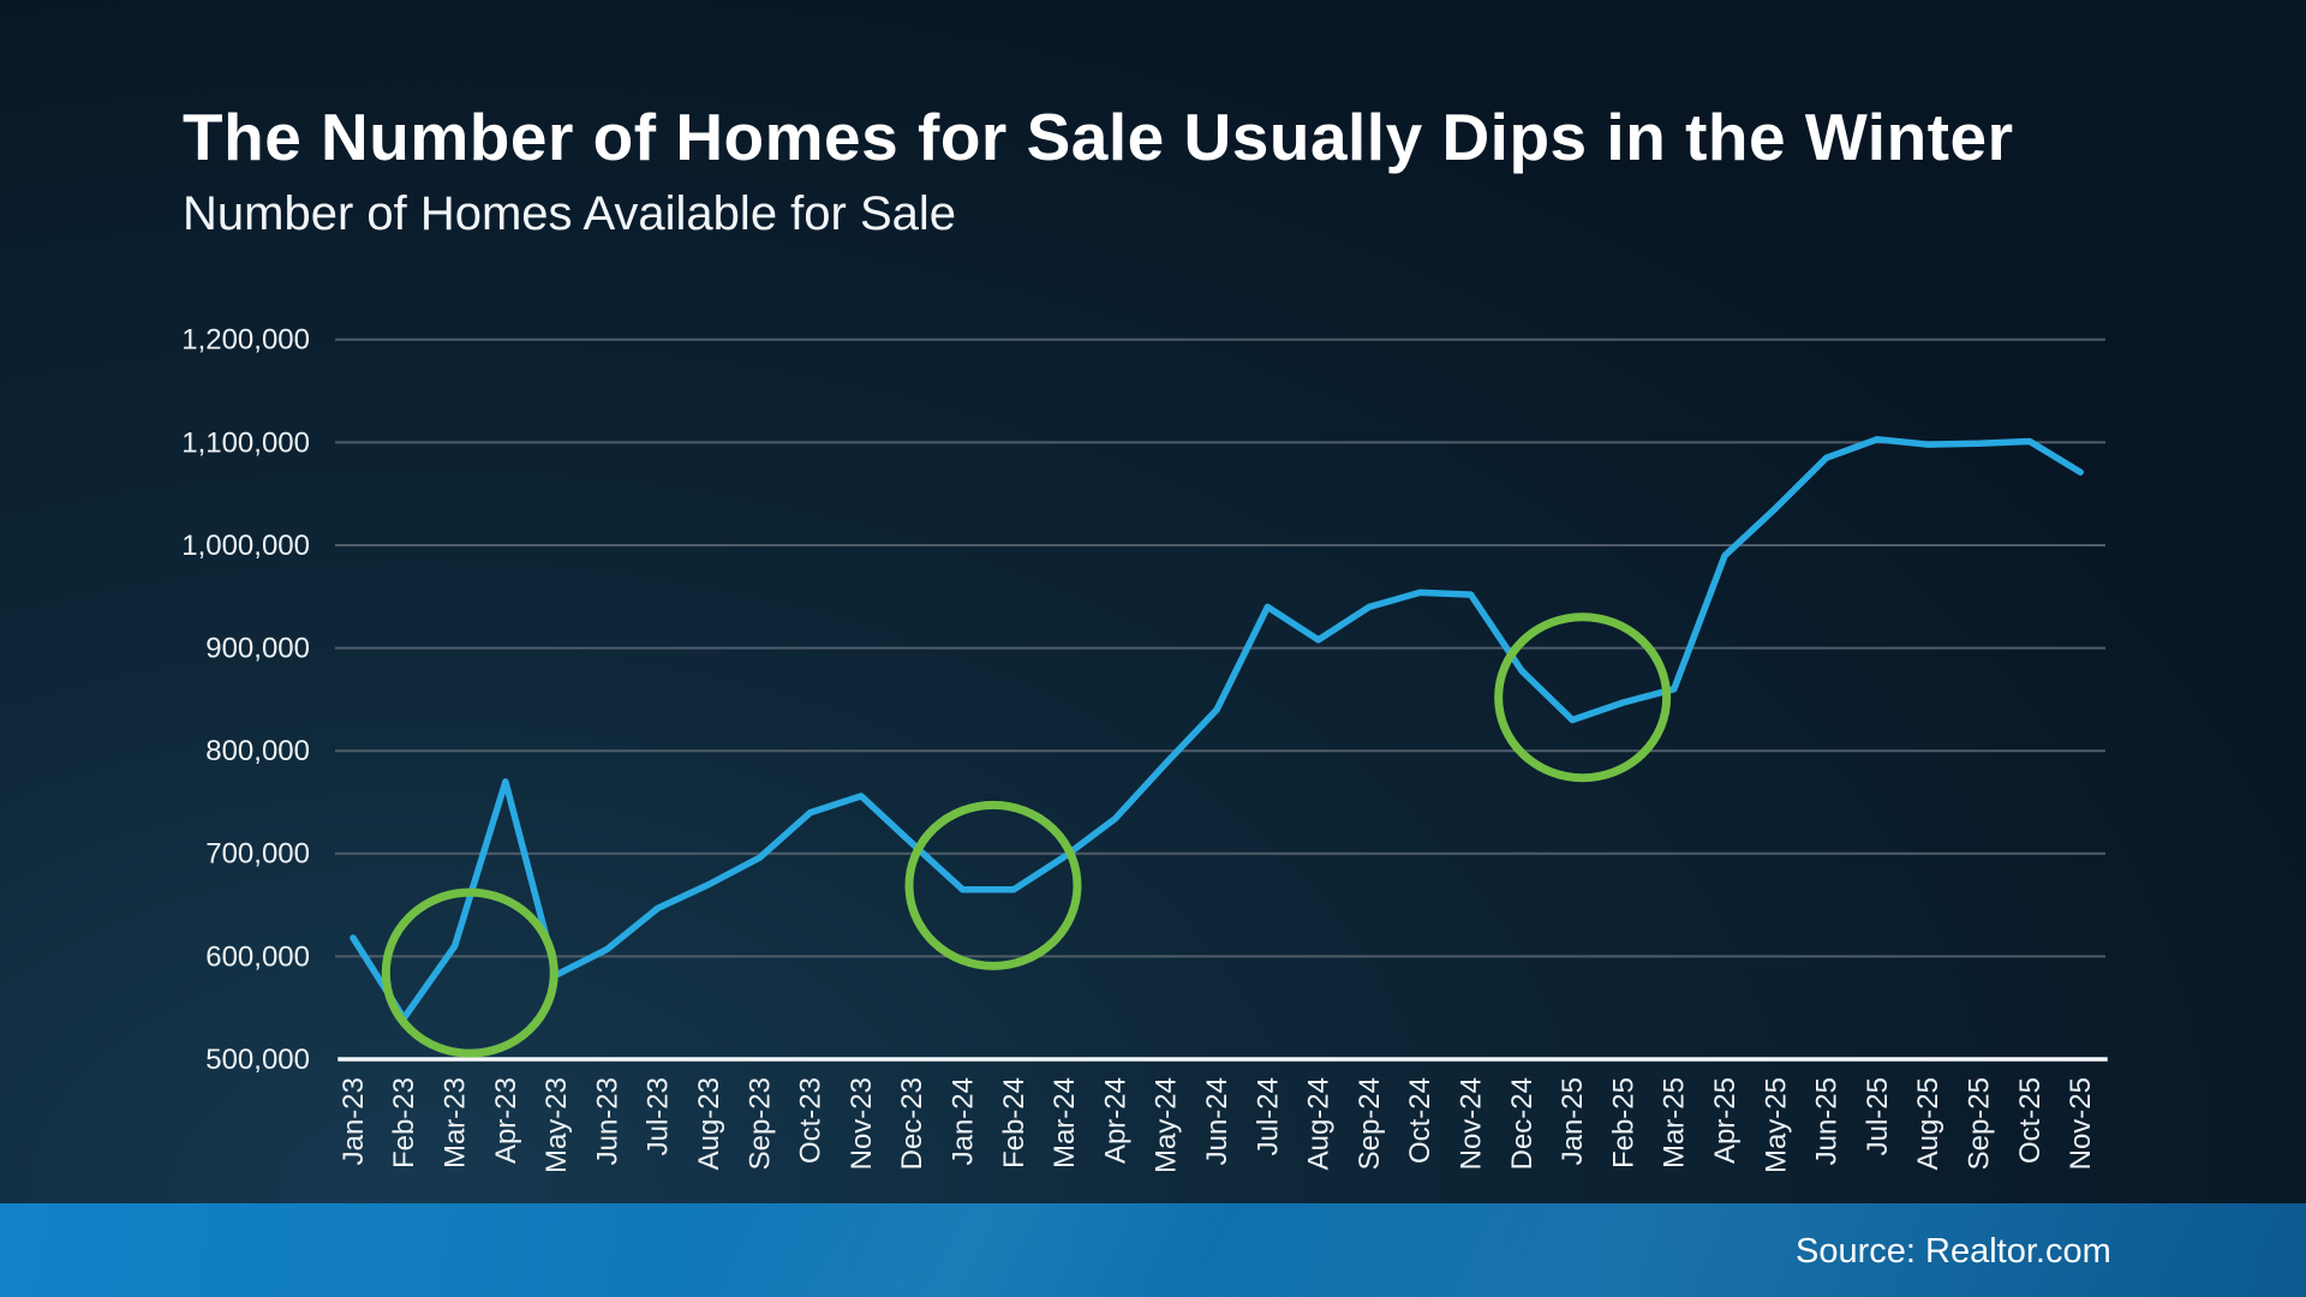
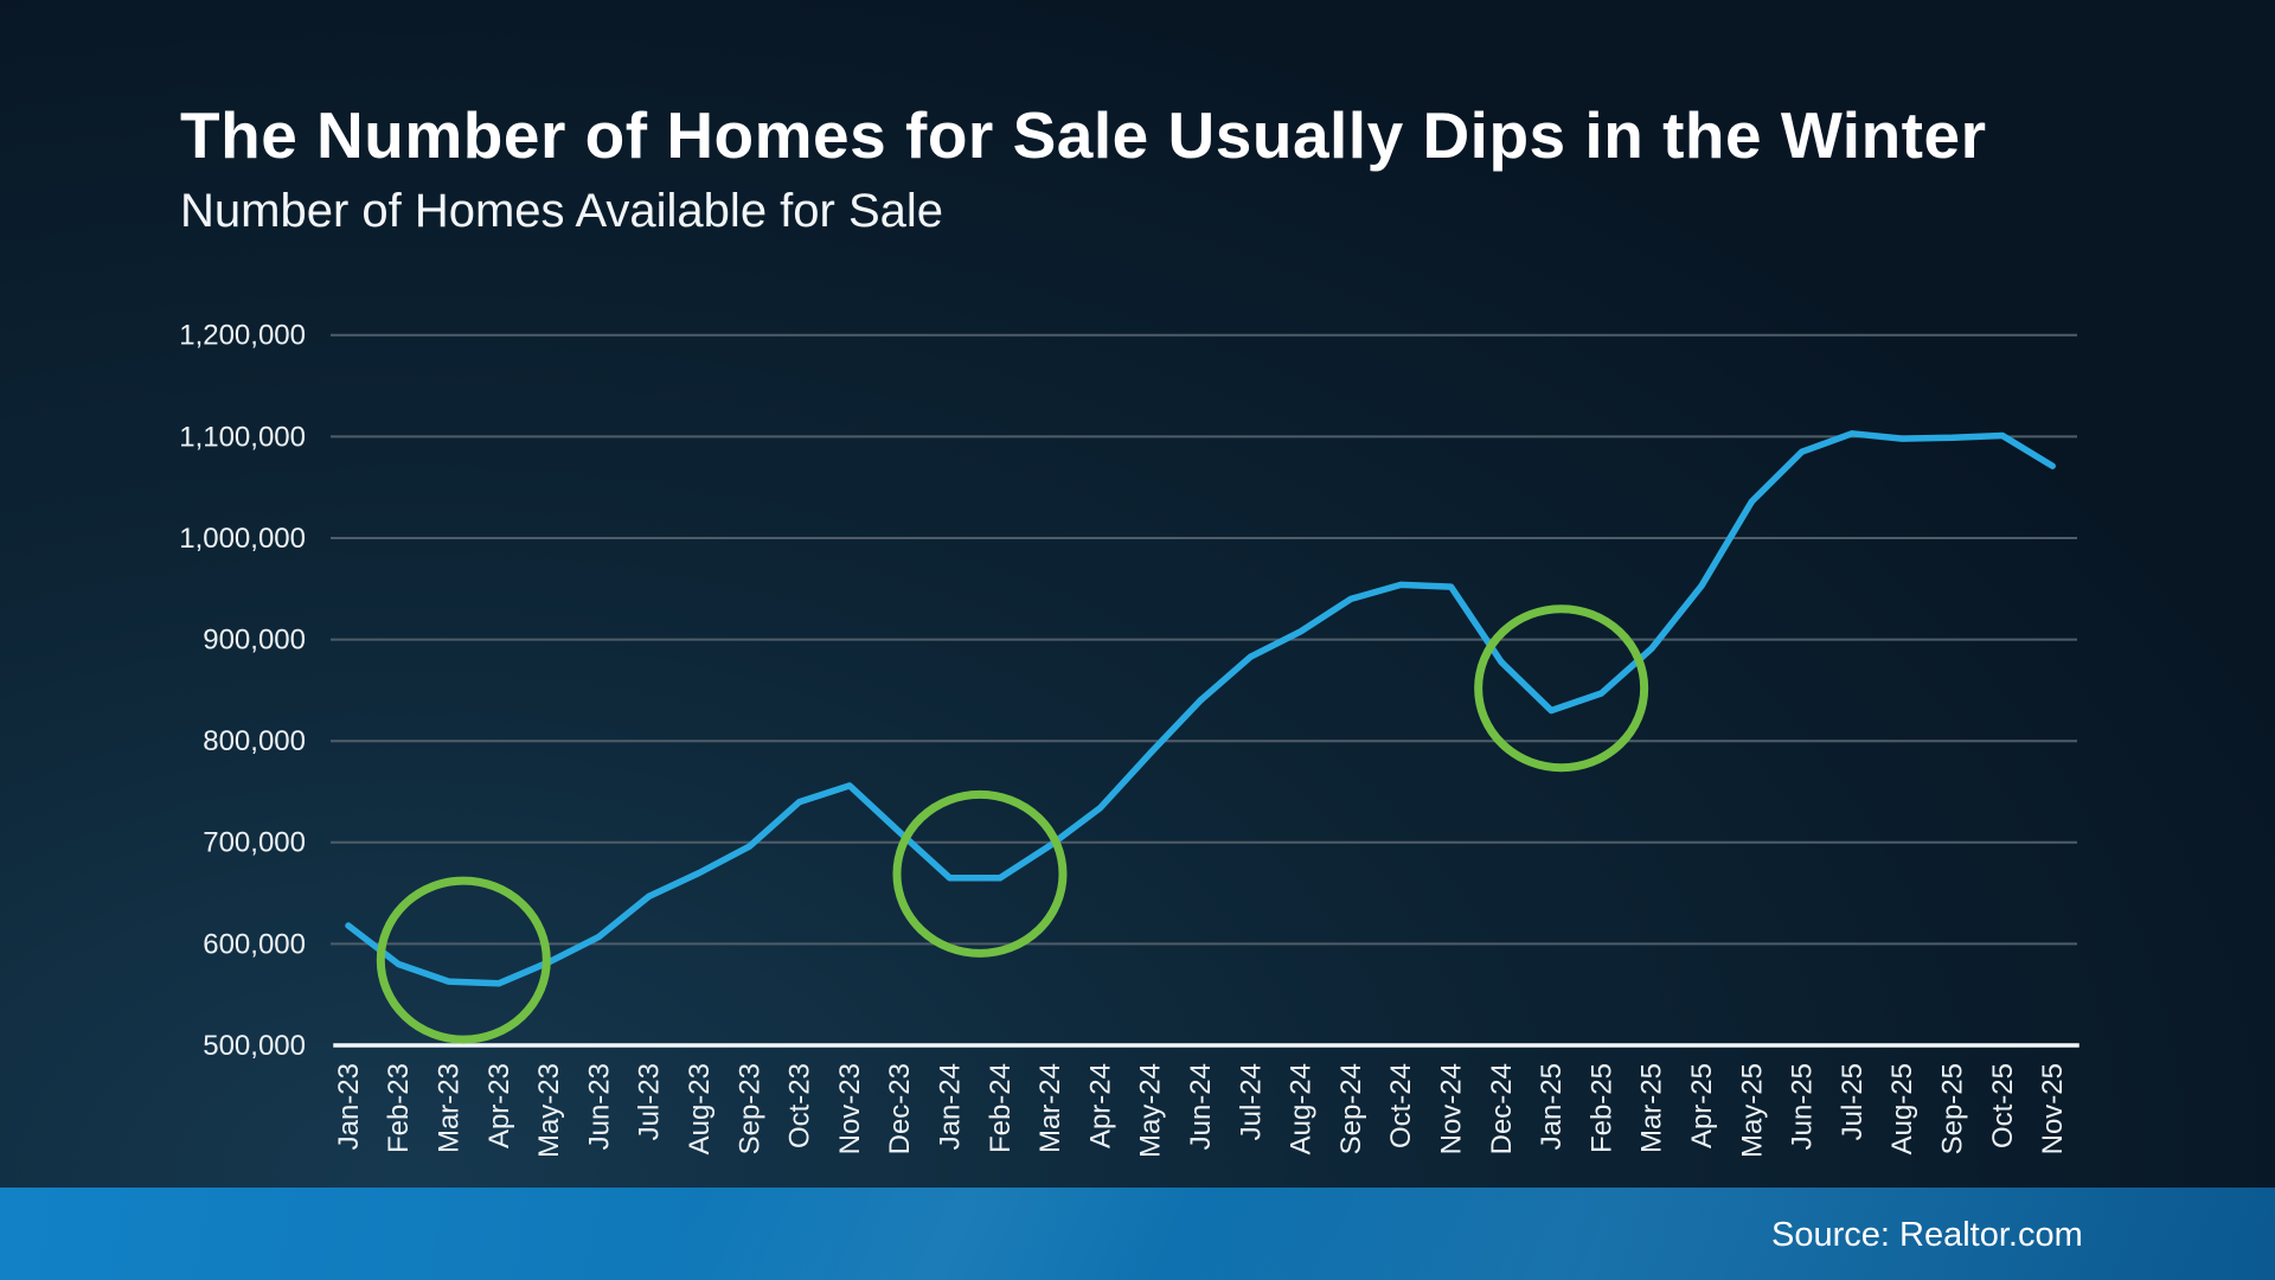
Feb-23: 540000 -> 580000
Mar-23: 610000 -> 560000
Apr-23: 770000 -> 560000
Jul-24: 940000 -> 880000
Mar-25: 860000 -> 890000
Apr-25: 990000 -> 950000
